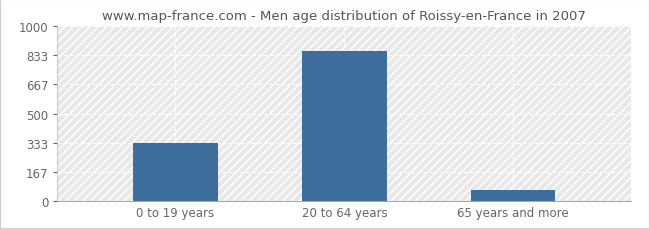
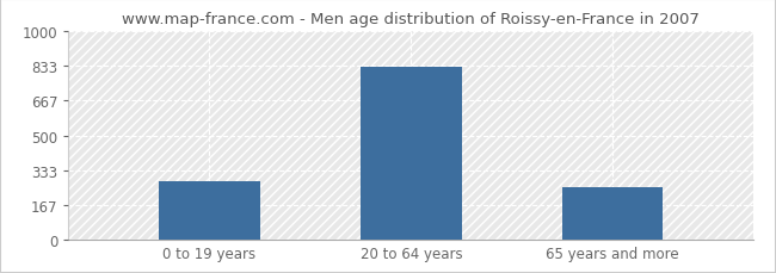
0 to 19 years: 330 -> 280
20 to 64 years: 860 -> 830
65 years and more: 60 -> 250
